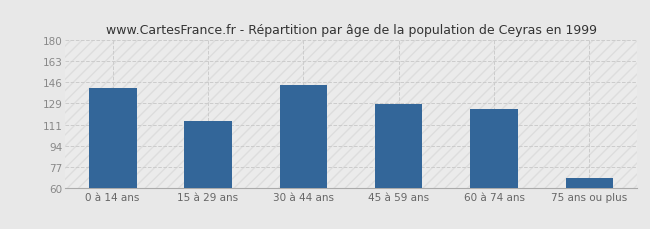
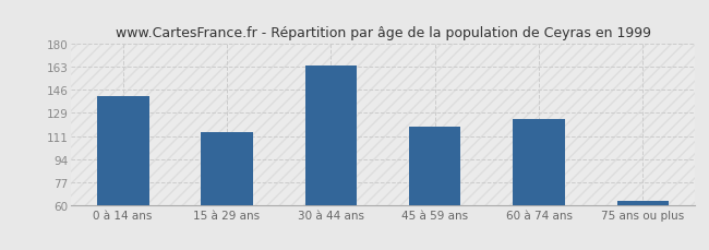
30 à 44 ans: 144 -> 164
45 à 59 ans: 128 -> 118
75 ans ou plus: 68 -> 63
